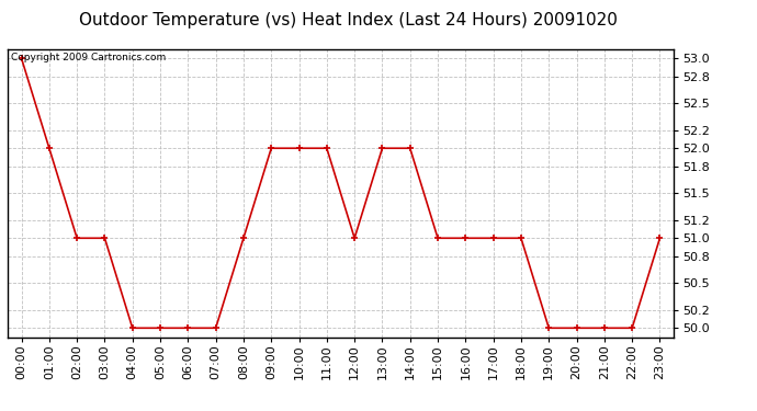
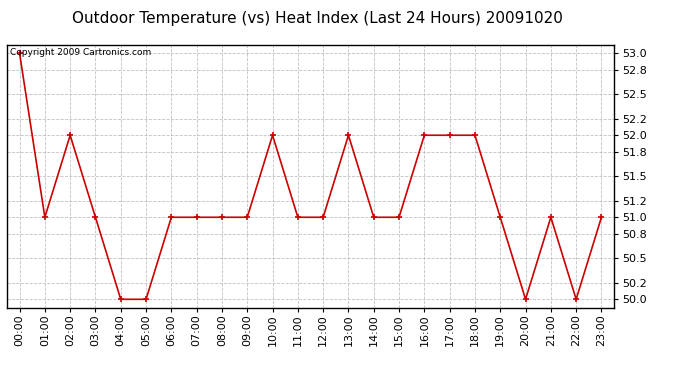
01:00: 52 -> 51
02:00: 51 -> 52
06:00: 50 -> 51
07:00: 50 -> 51
09:00: 52 -> 51
11:00: 52 -> 51
14:00: 52 -> 51
16:00: 51 -> 52
17:00: 51 -> 52
18:00: 51 -> 52
19:00: 50 -> 51
21:00: 50 -> 51
